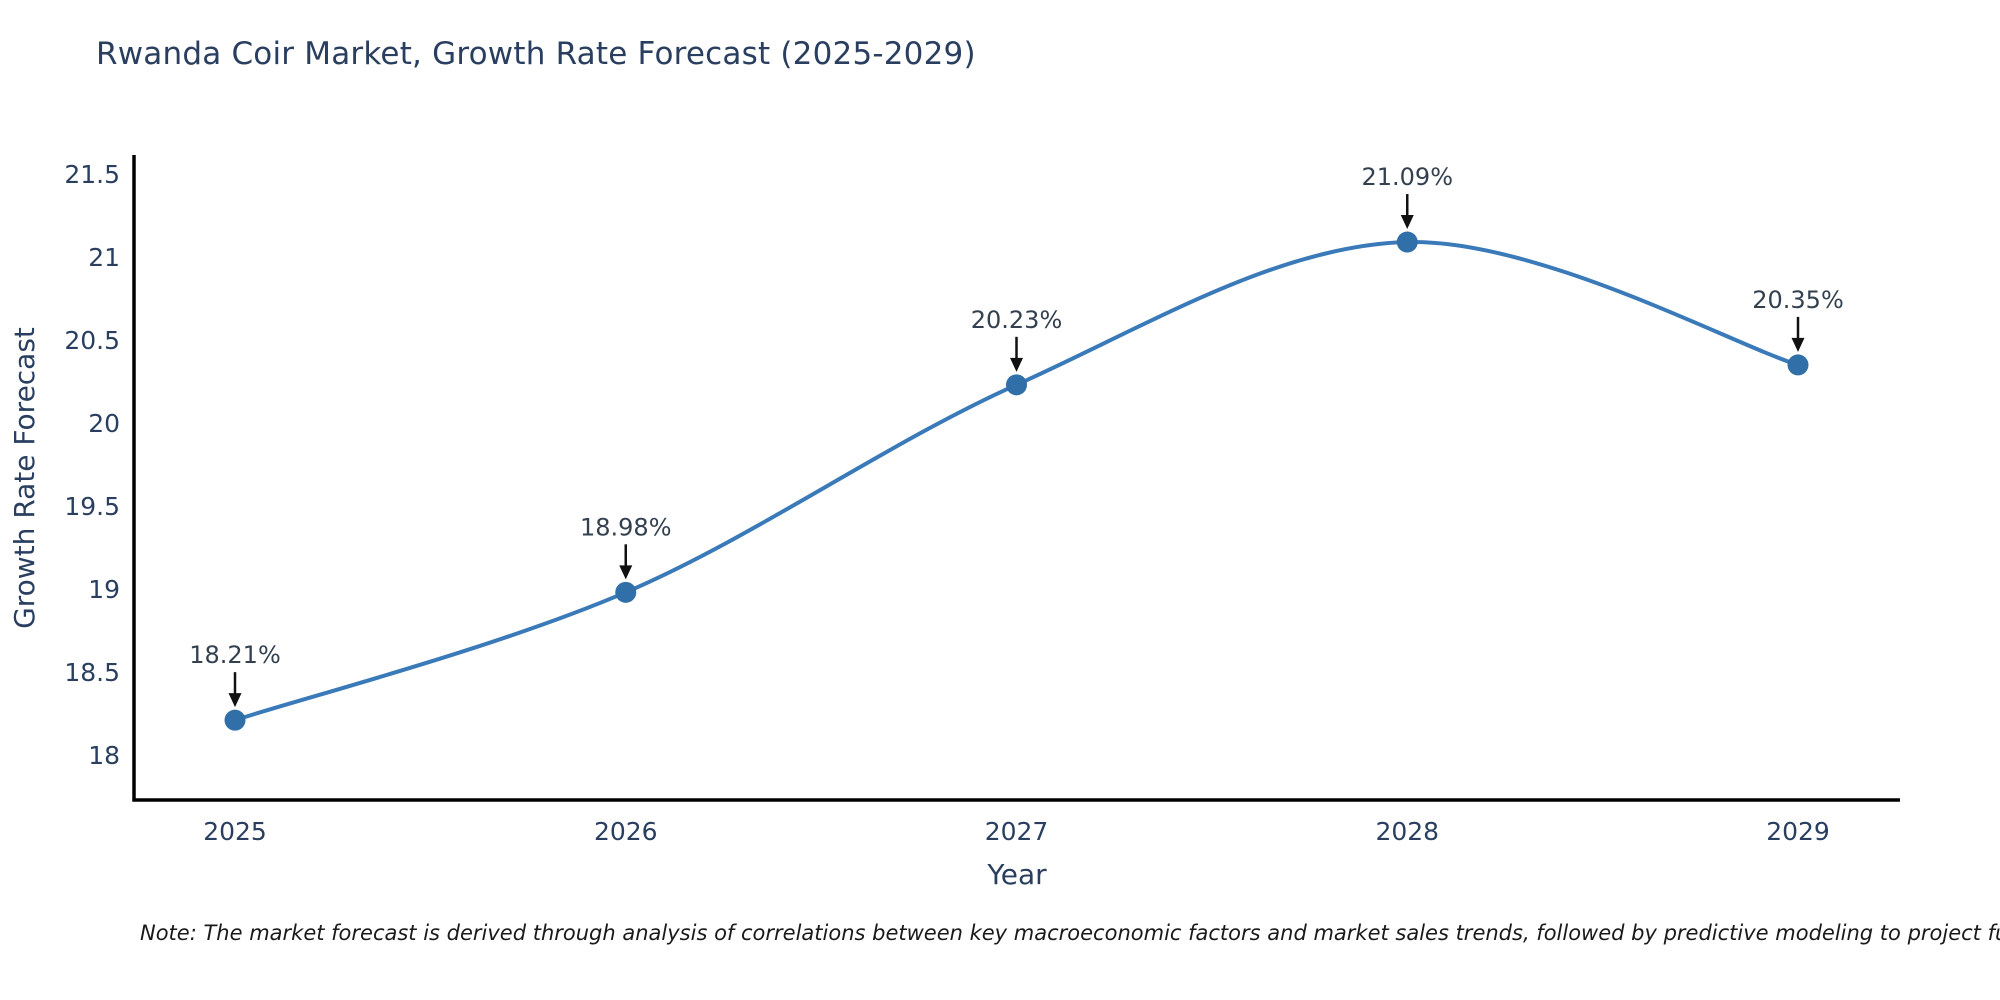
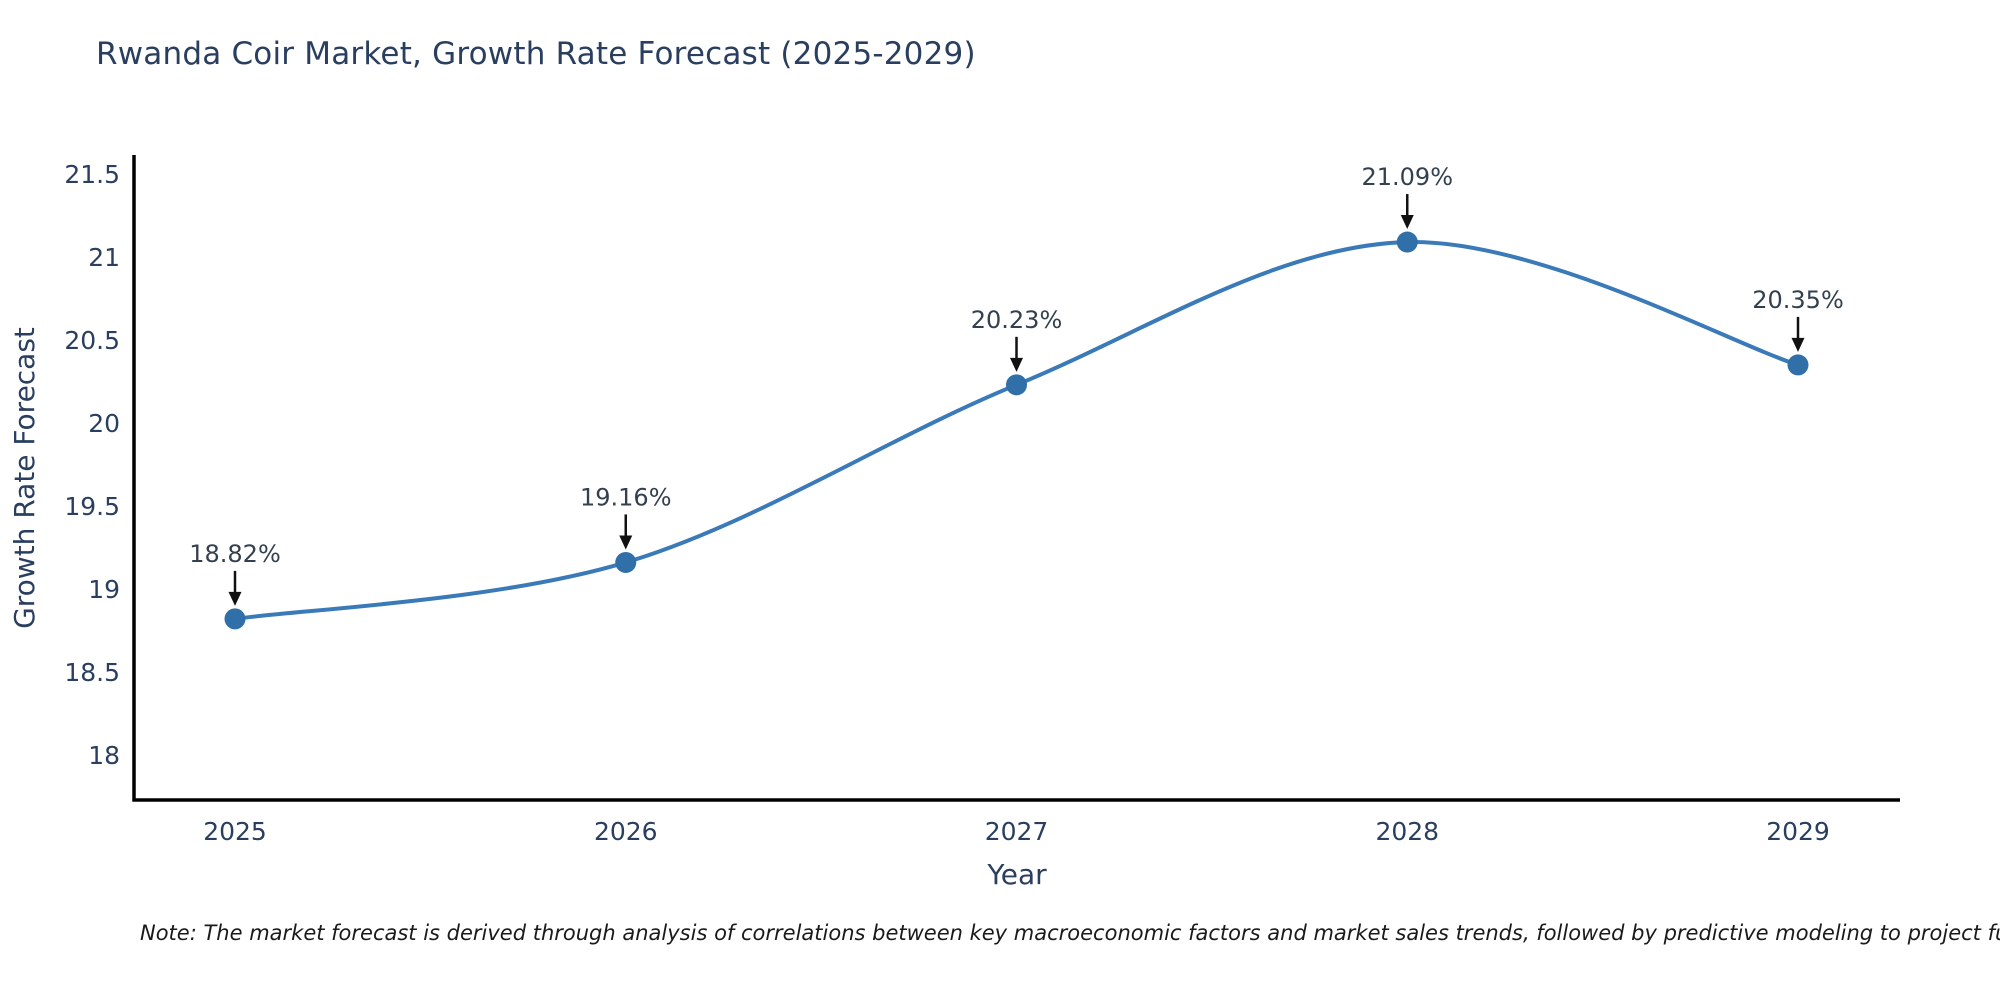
2025: 18.21% -> 18.82%
2026: 18.98% -> 19.16%
